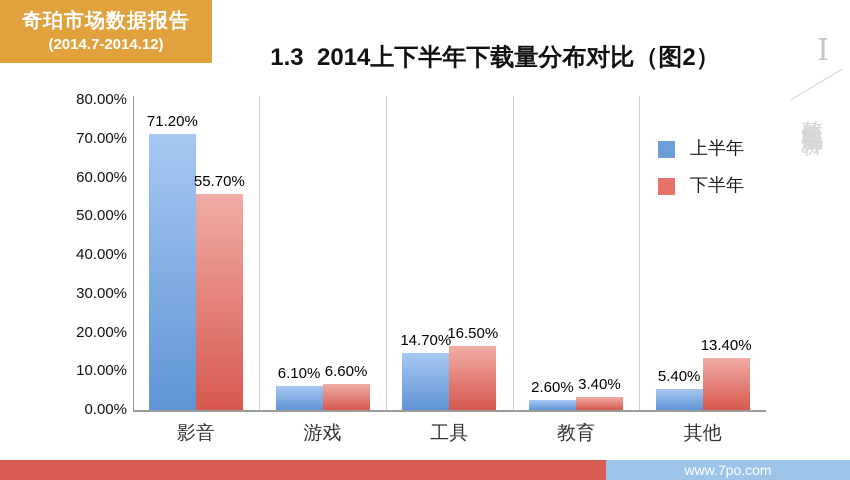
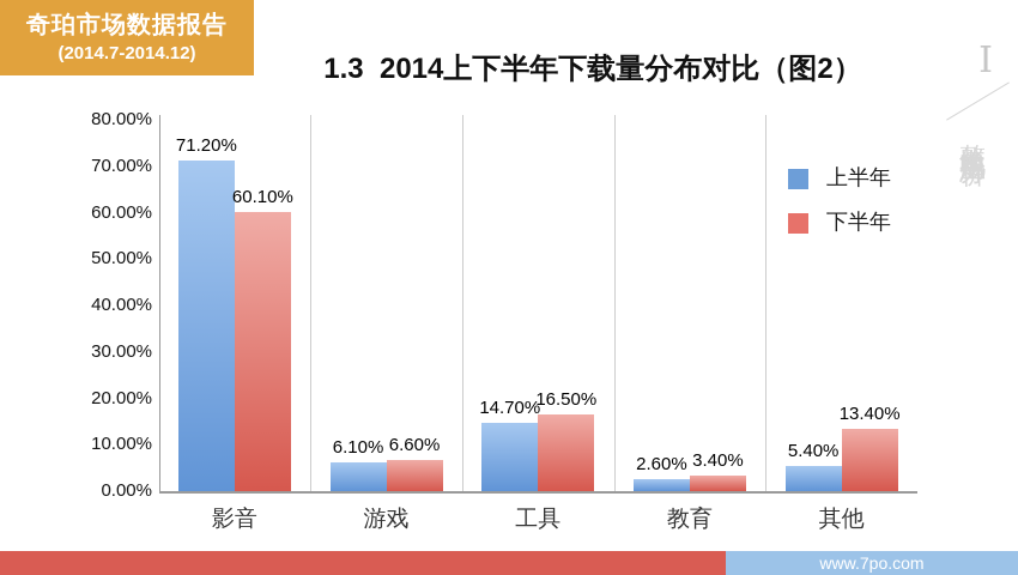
下半年/影音: 55.70% -> 60.10%
